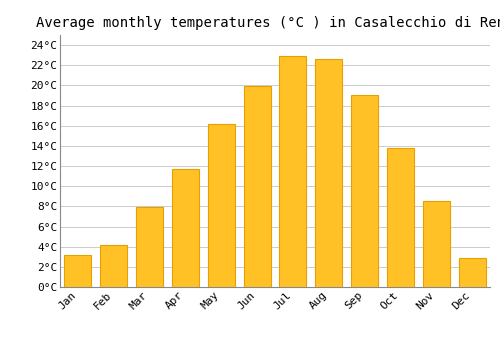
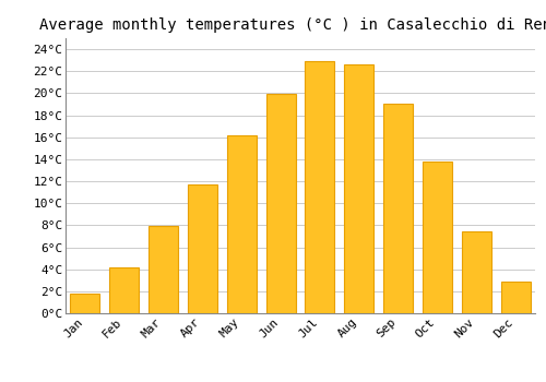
Jan: 3.2°C -> 1.8°C
Nov: 8.5°C -> 7.4°C
